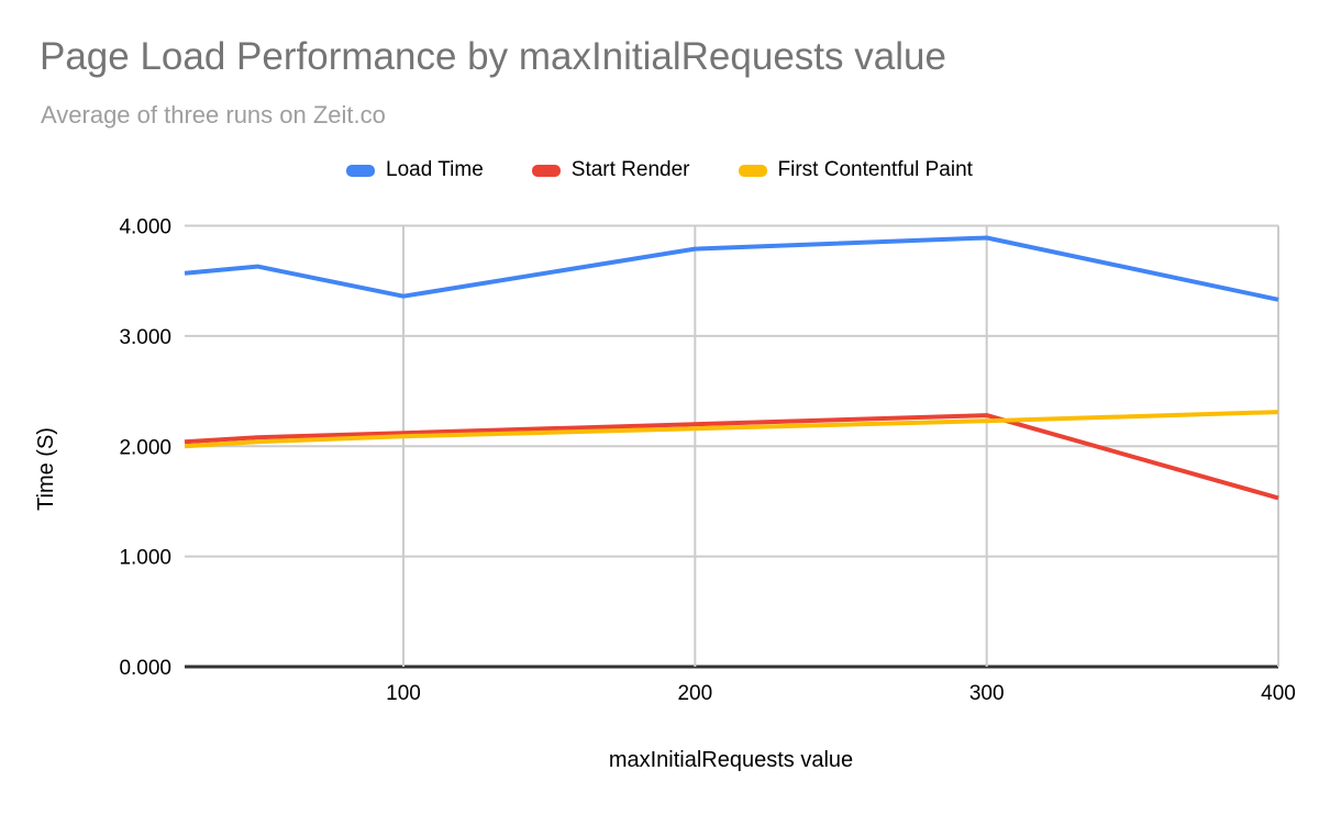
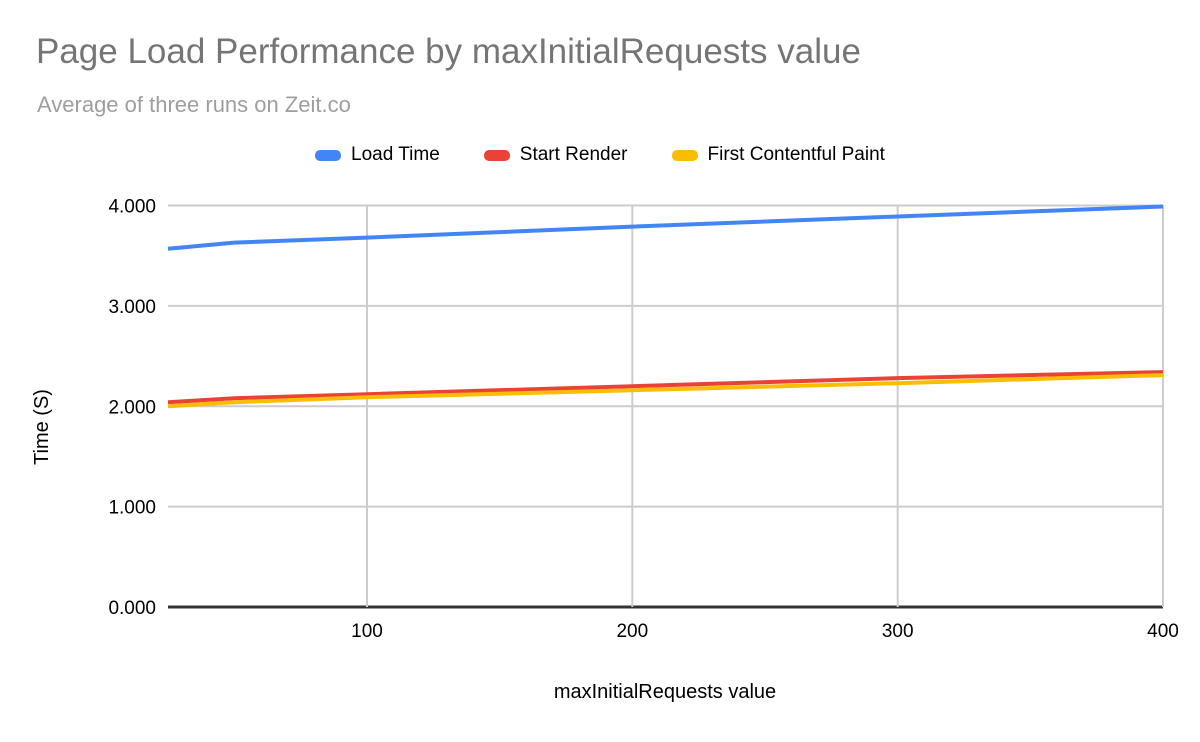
Load Time/100: 3.36 -> 3.68
Load Time/400: 3.33 -> 3.99
Start Render/400: 1.53 -> 2.34
